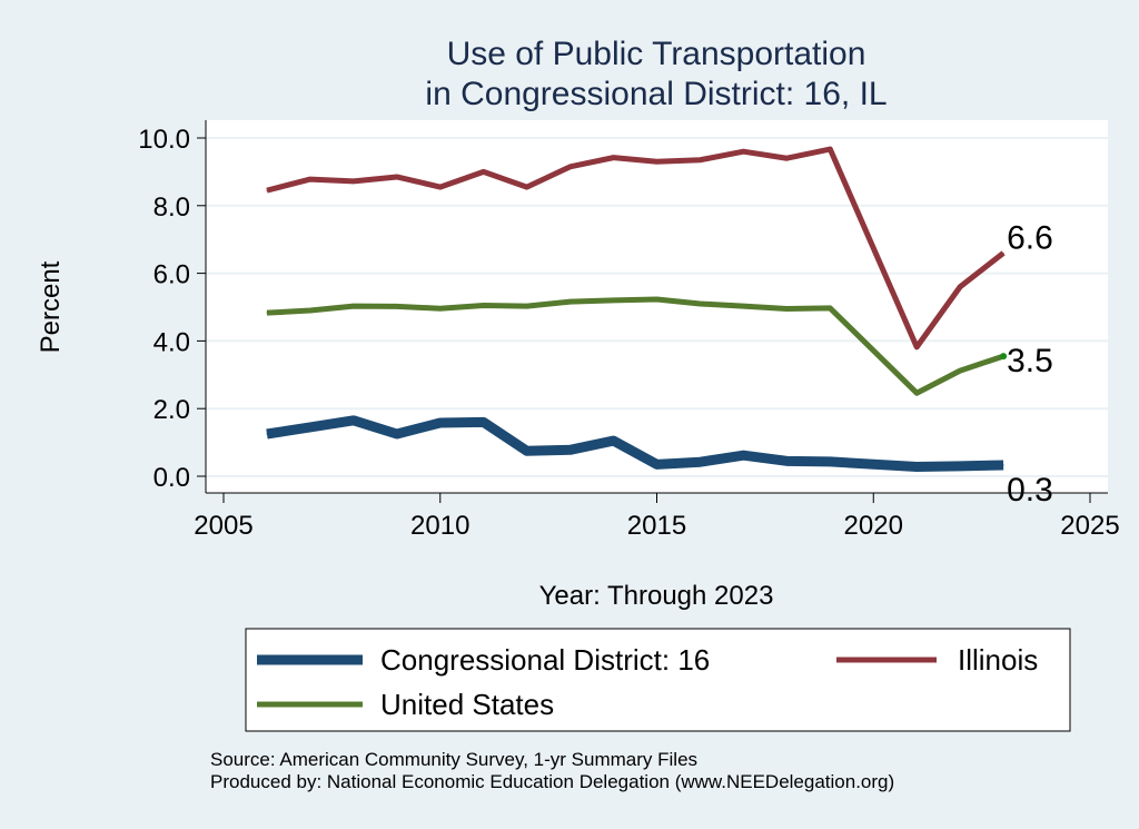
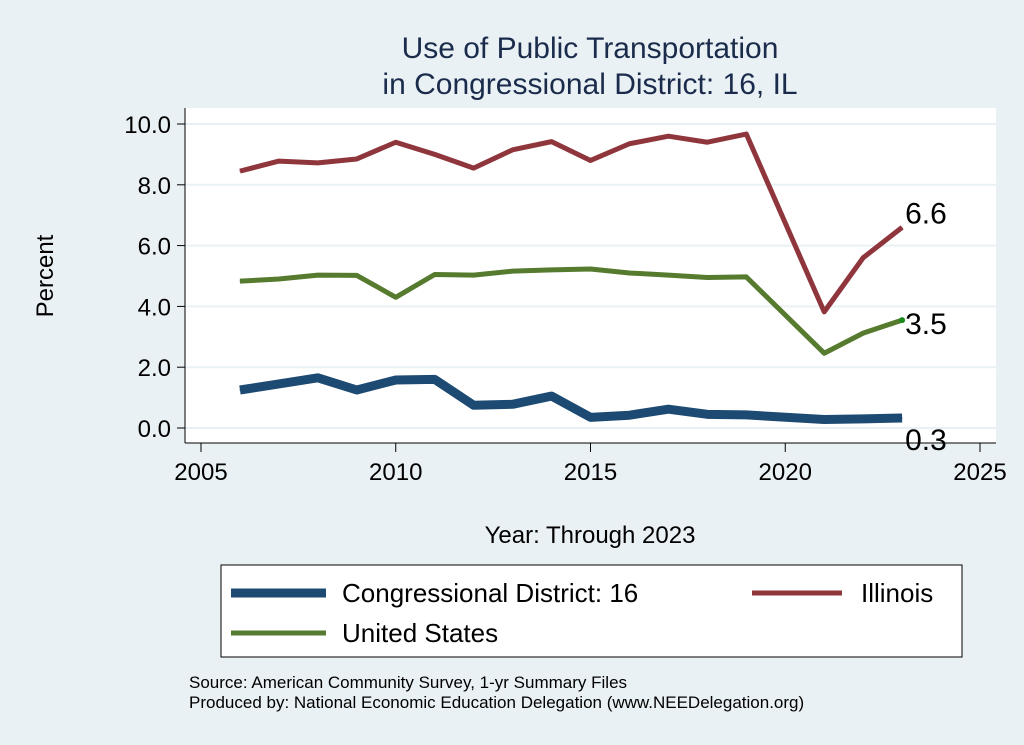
Illinois/2010: 8.6 -> 9.4
United States/2010: 5.0 -> 4.3
Illinois/2015: 9.3 -> 8.8
